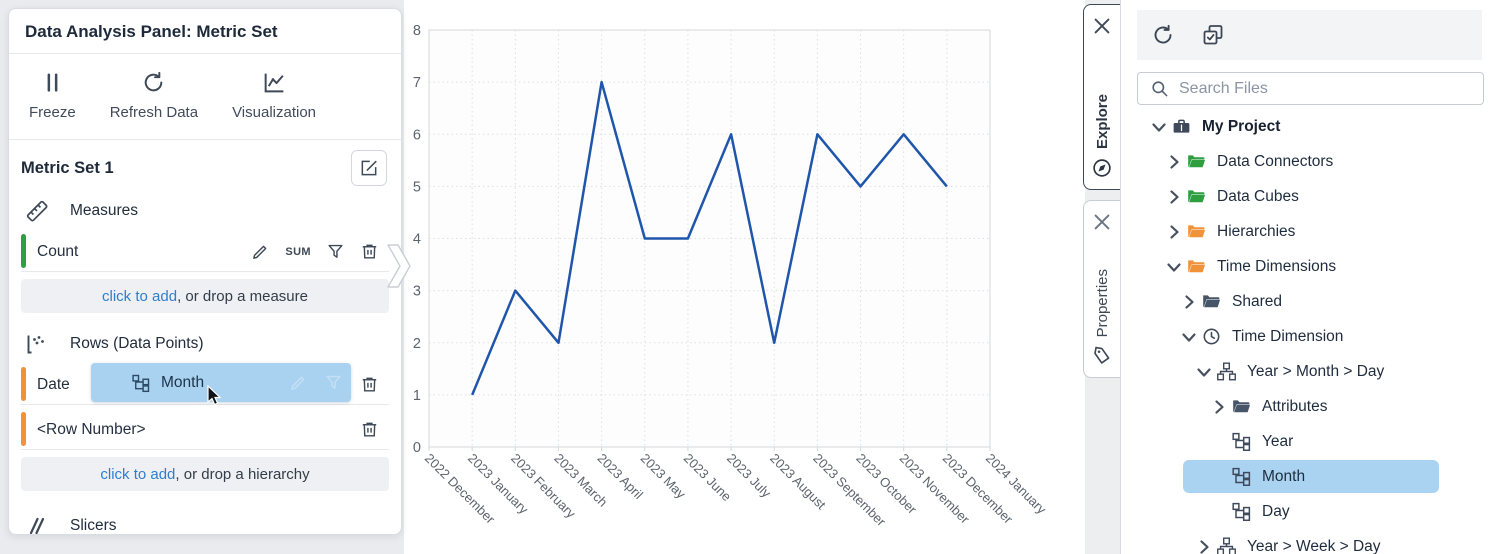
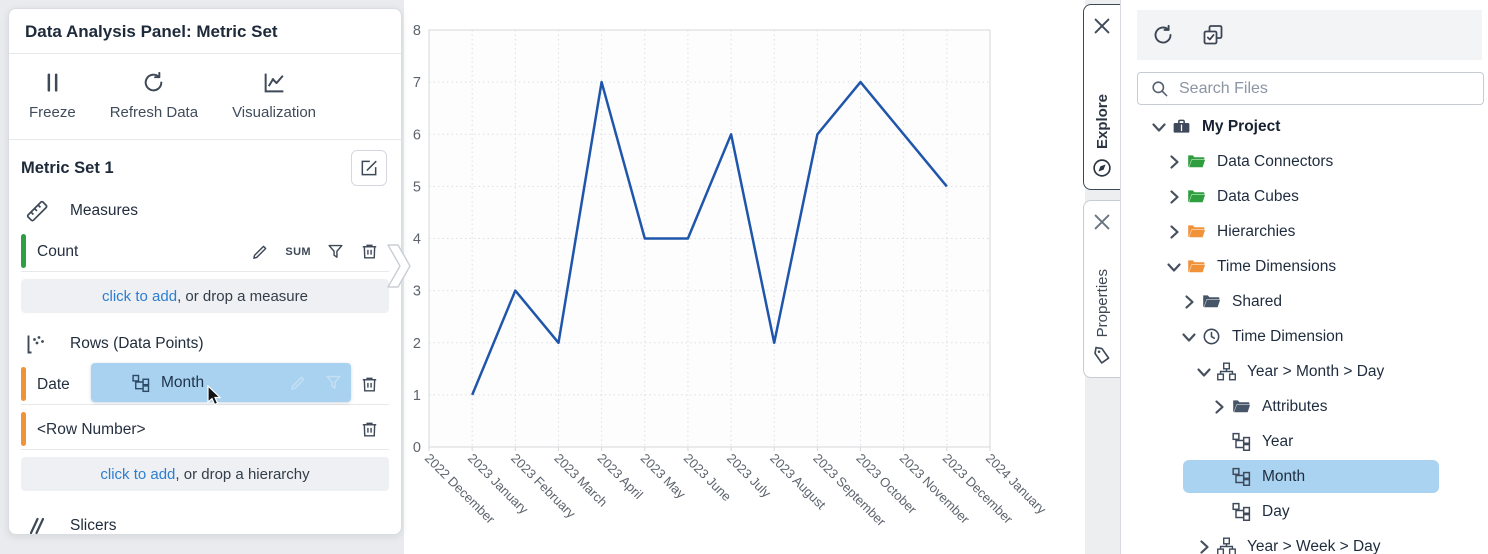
2023 October: 5 -> 7
